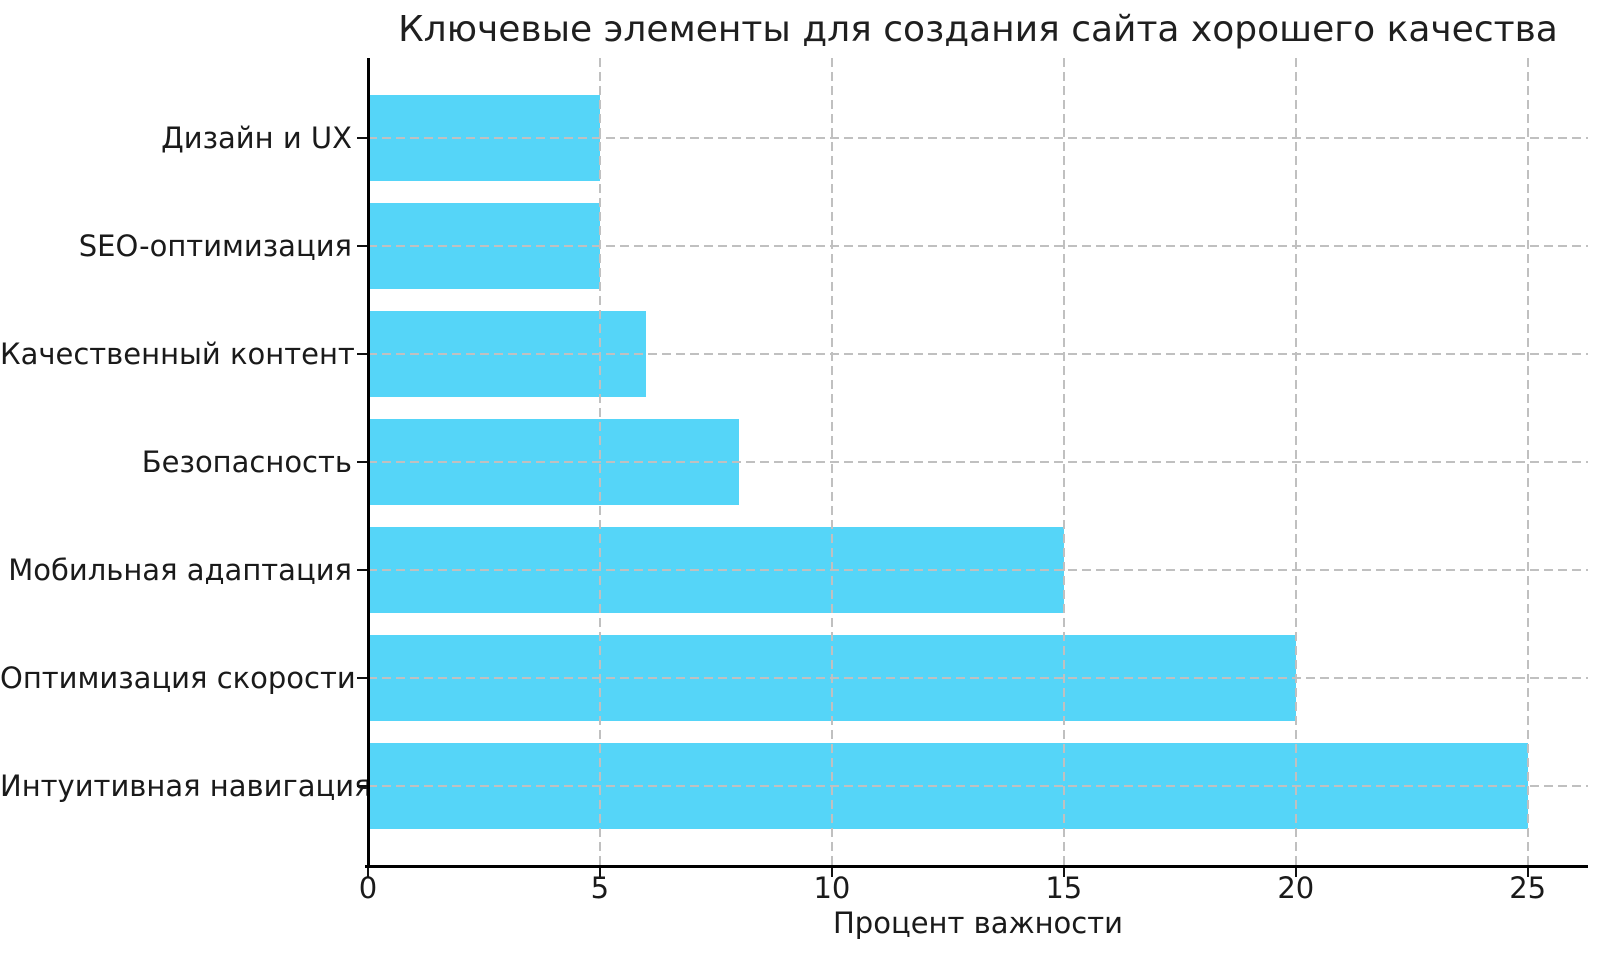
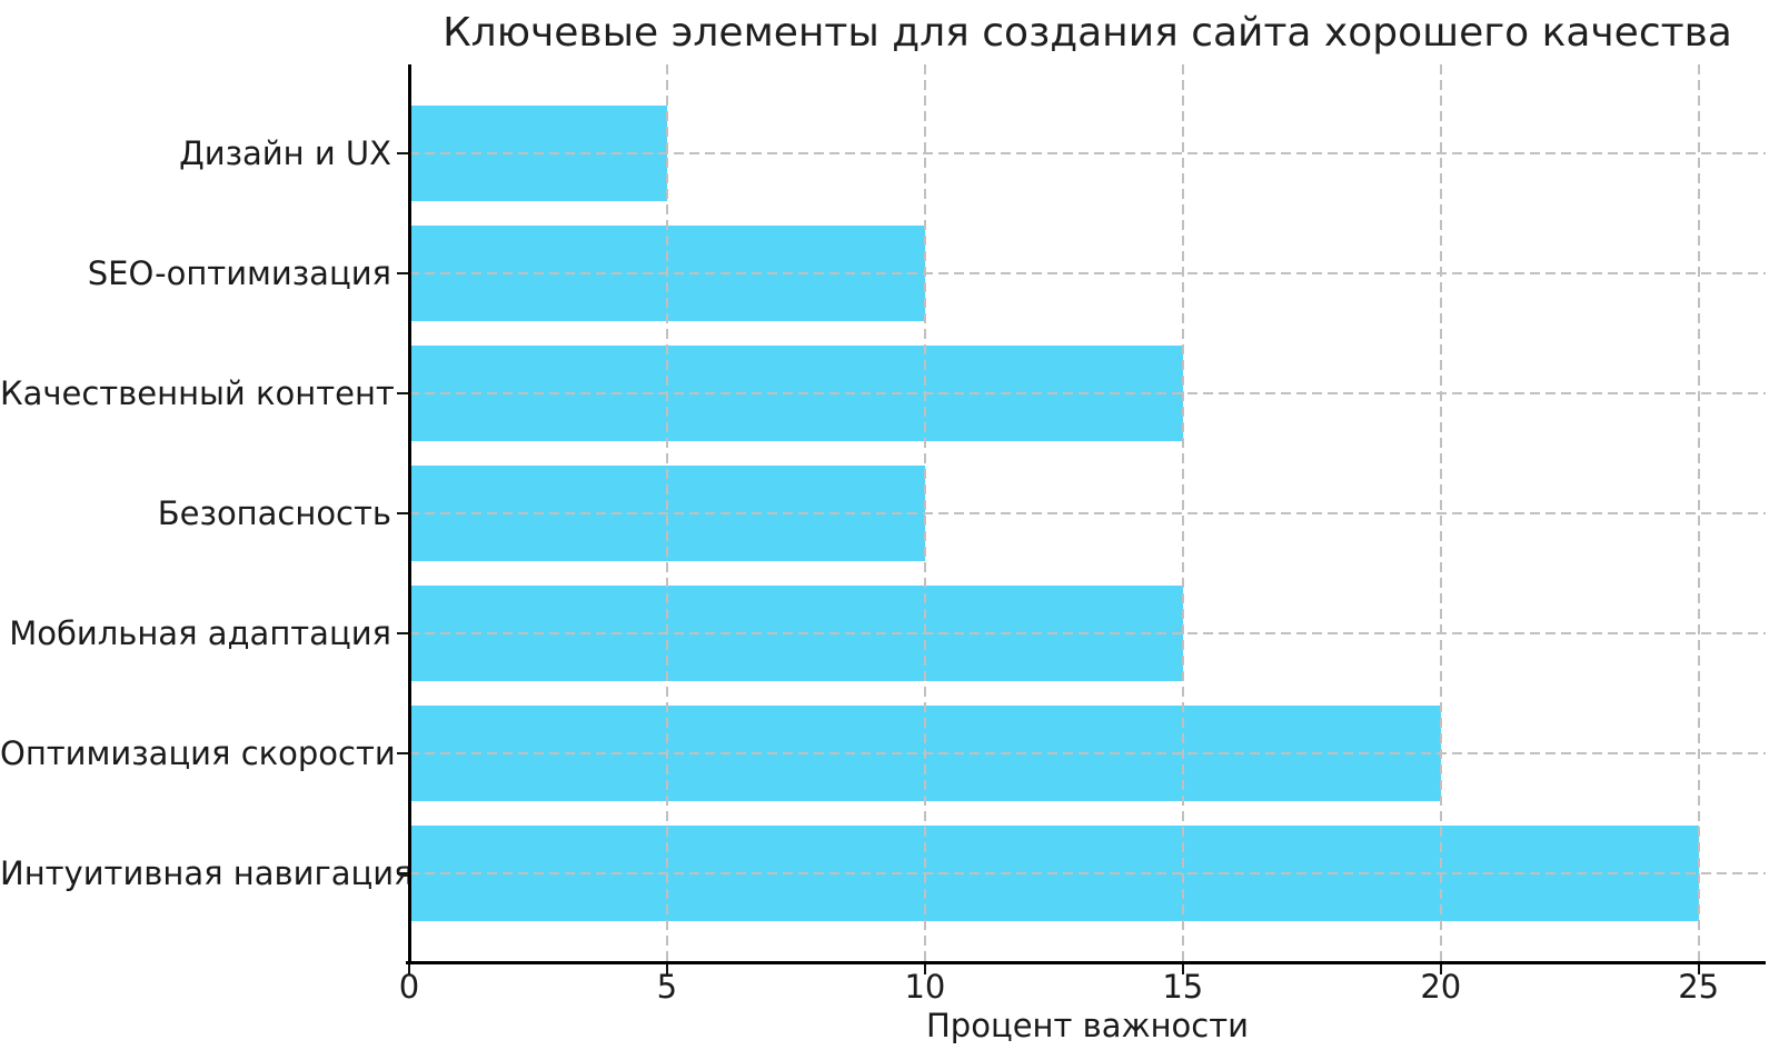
SEO-оптимизация: 5 -> 10
Качественный контент: 6 -> 15
Безопасность: 8 -> 10
